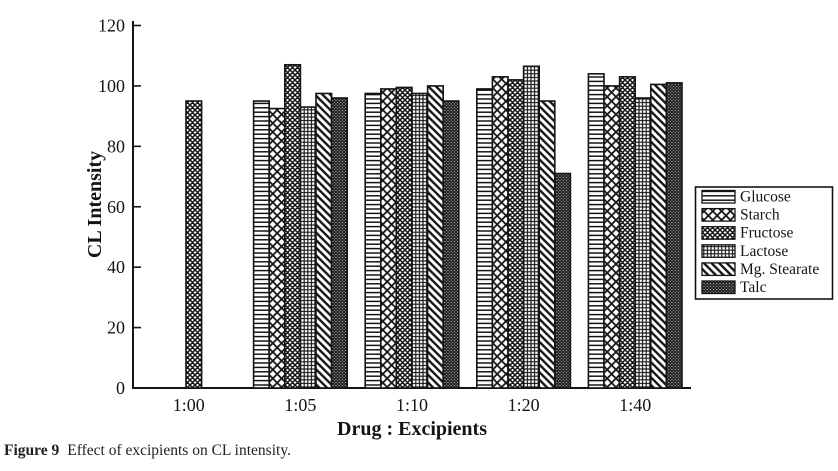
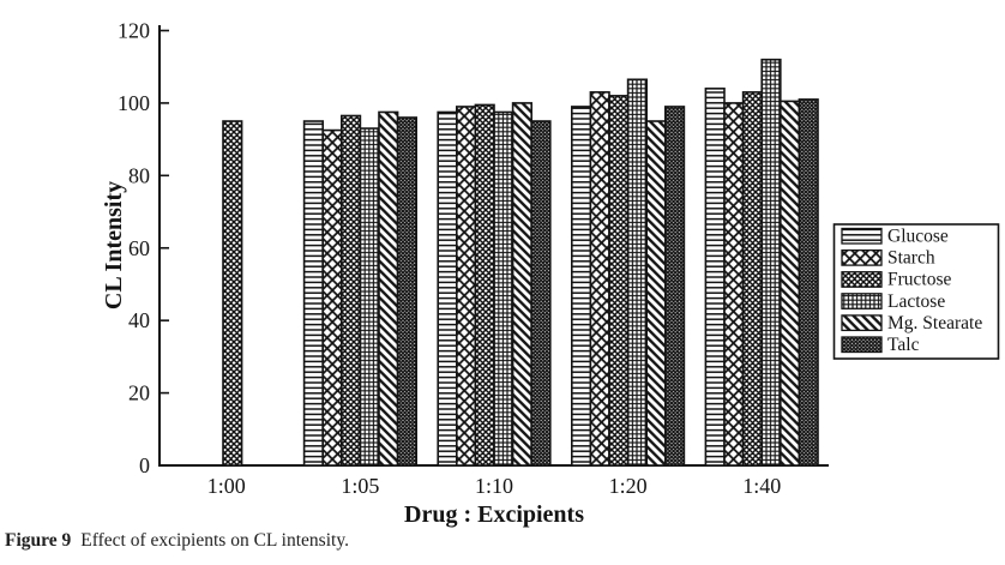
Fructose/1:05: 107 -> 96
Talc/1:20: 71 -> 99
Lactose/1:40: 96 -> 112
